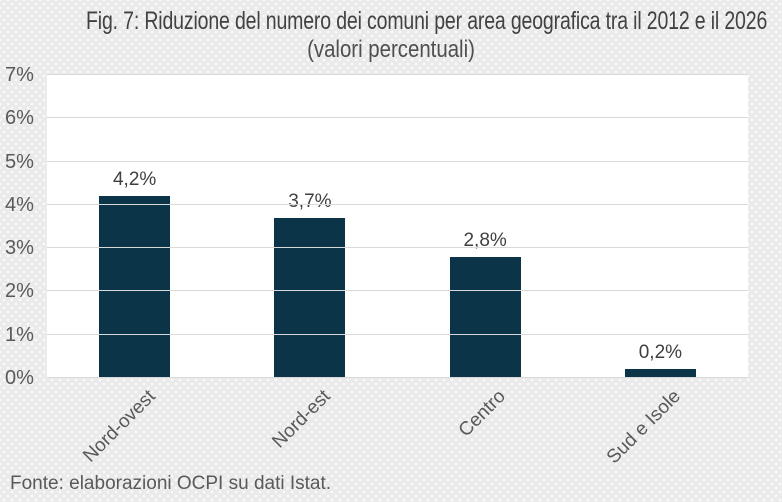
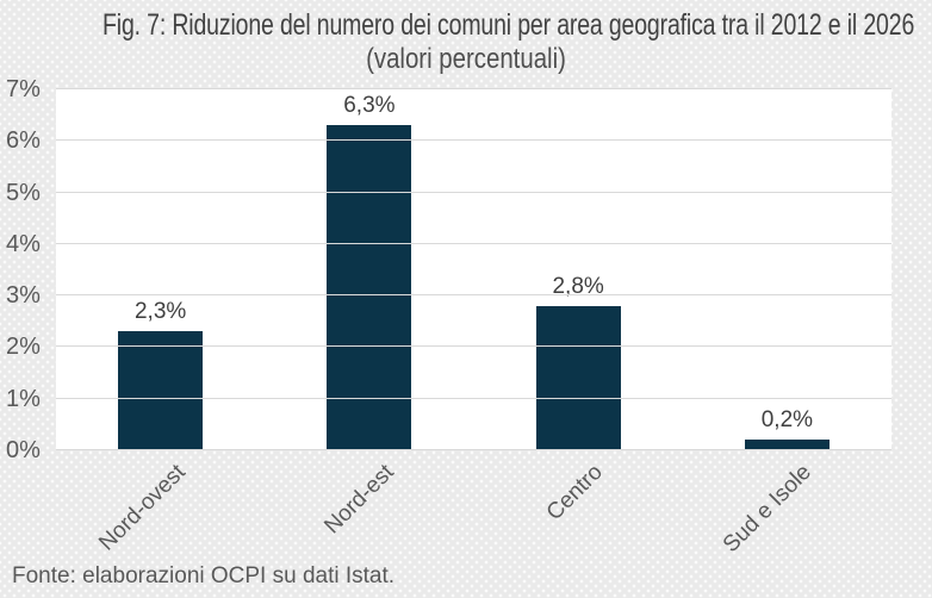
Nord-ovest: 4,2% -> 2,3%
Nord-est: 3,7% -> 6,3%
